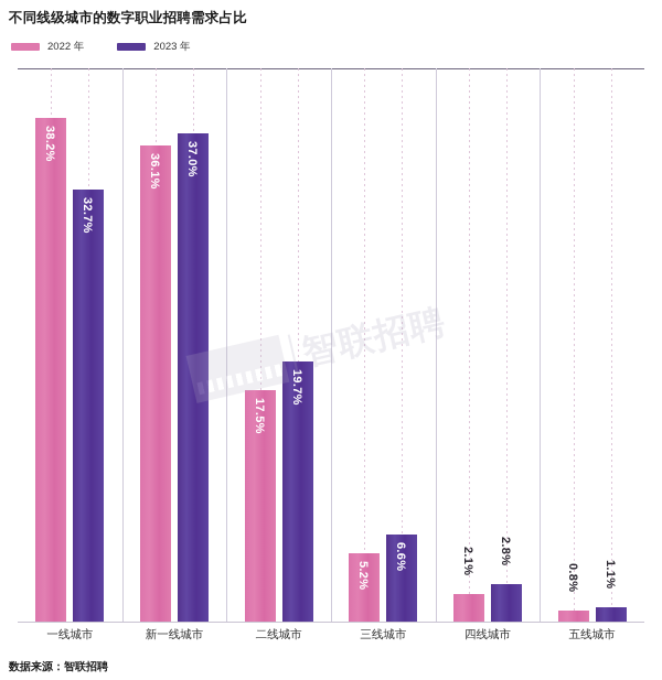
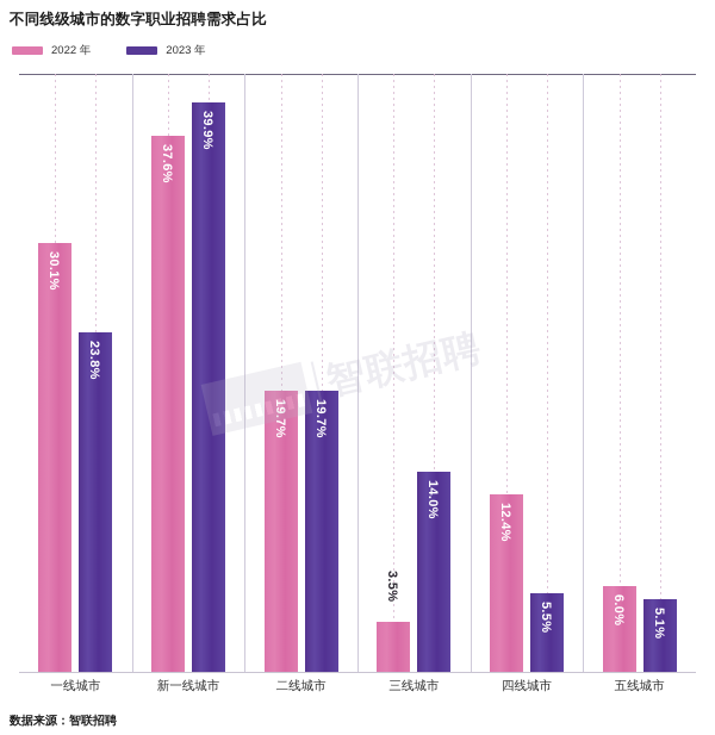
2022 年/一线城市: 38.2% -> 30.1%
2023 年/一线城市: 32.7% -> 23.8%
2022 年/新一线城市: 36.1% -> 37.6%
2023 年/新一线城市: 37.0% -> 39.9%
2022 年/二线城市: 17.5% -> 19.7%
2022 年/三线城市: 5.2% -> 3.5%
2023 年/三线城市: 6.6% -> 14.0%
2022 年/四线城市: 2.1% -> 12.4%
2023 年/四线城市: 2.8% -> 5.5%
2022 年/五线城市: 0.8% -> 6.0%
2023 年/五线城市: 1.1% -> 5.1%
